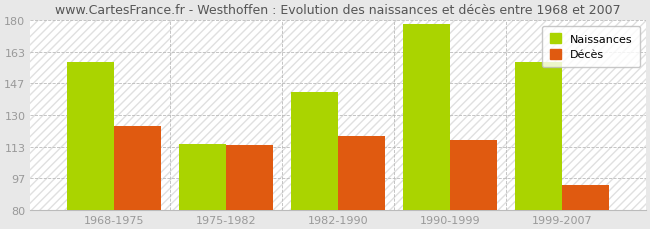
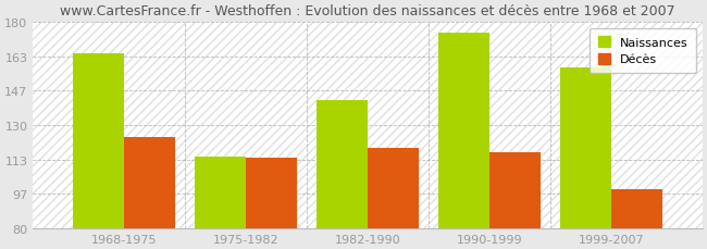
Naissances/1968-1975: 158 -> 165
Naissances/1990-1999: 178 -> 175
Décès/1999-2007: 93 -> 99
